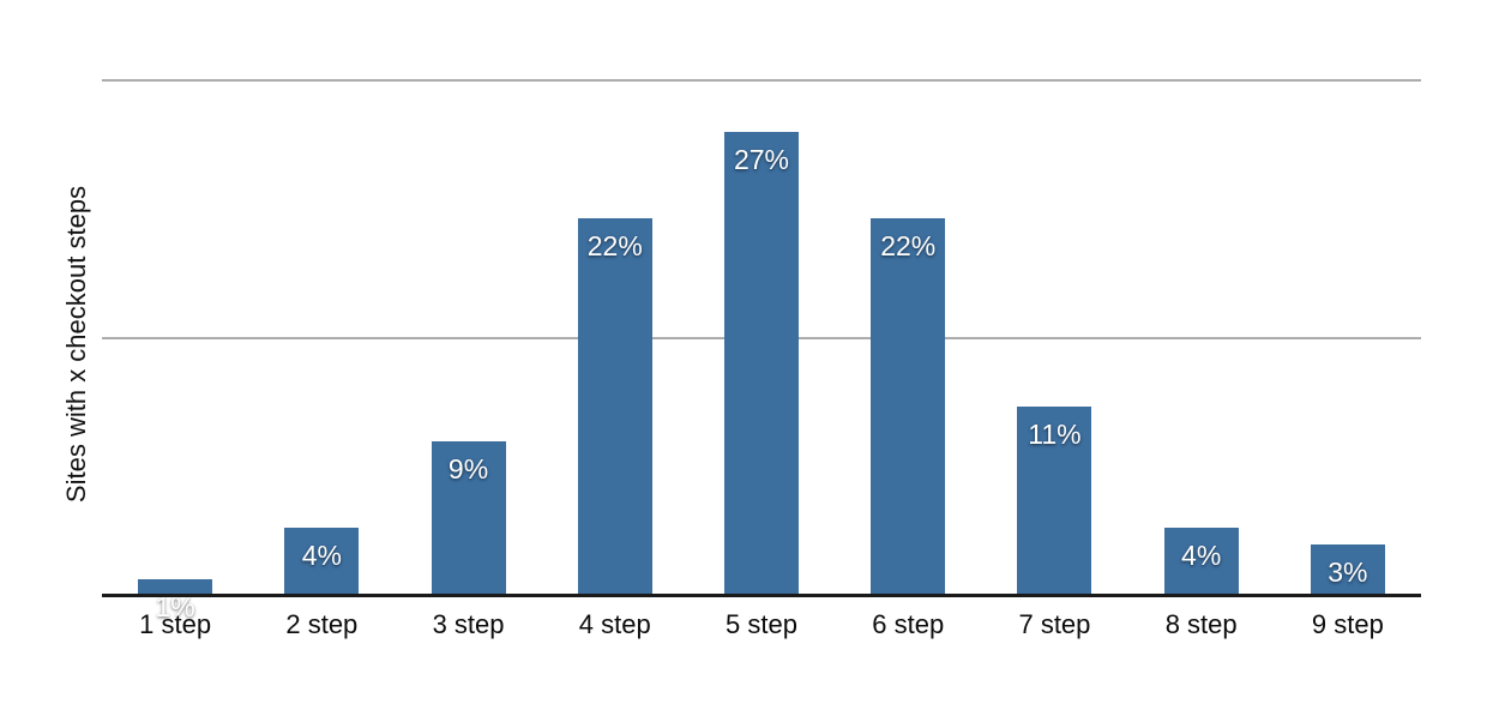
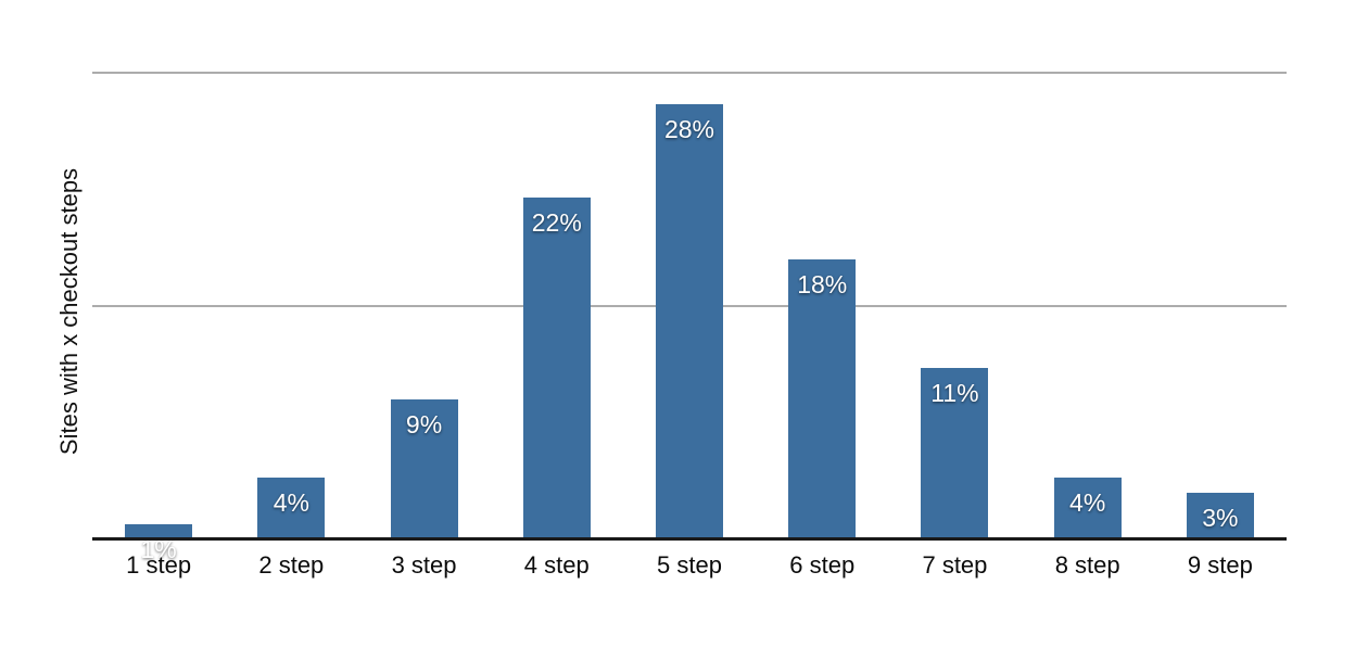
5 step: 27% -> 28%
6 step: 22% -> 18%
